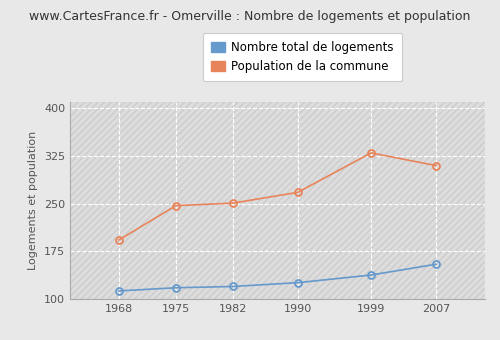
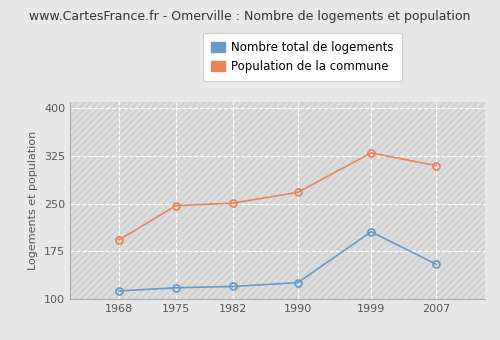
Nombre total de logements/1999: 138 -> 206
